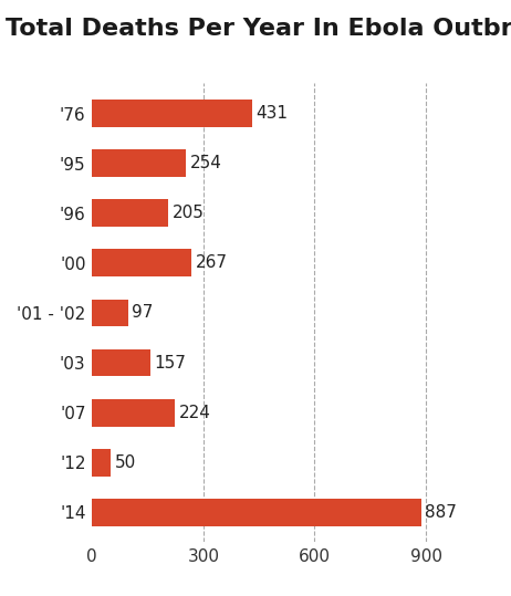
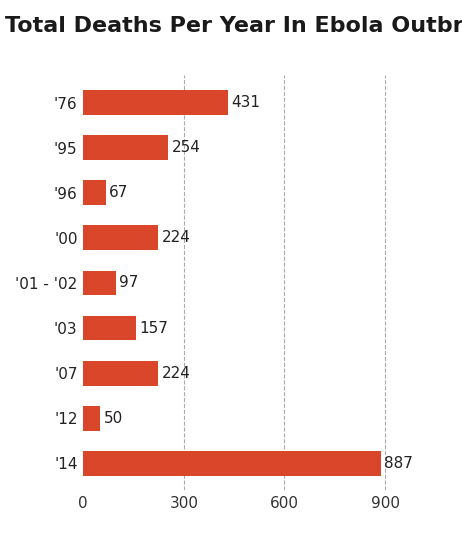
'96: 205 -> 67
'00: 267 -> 224
